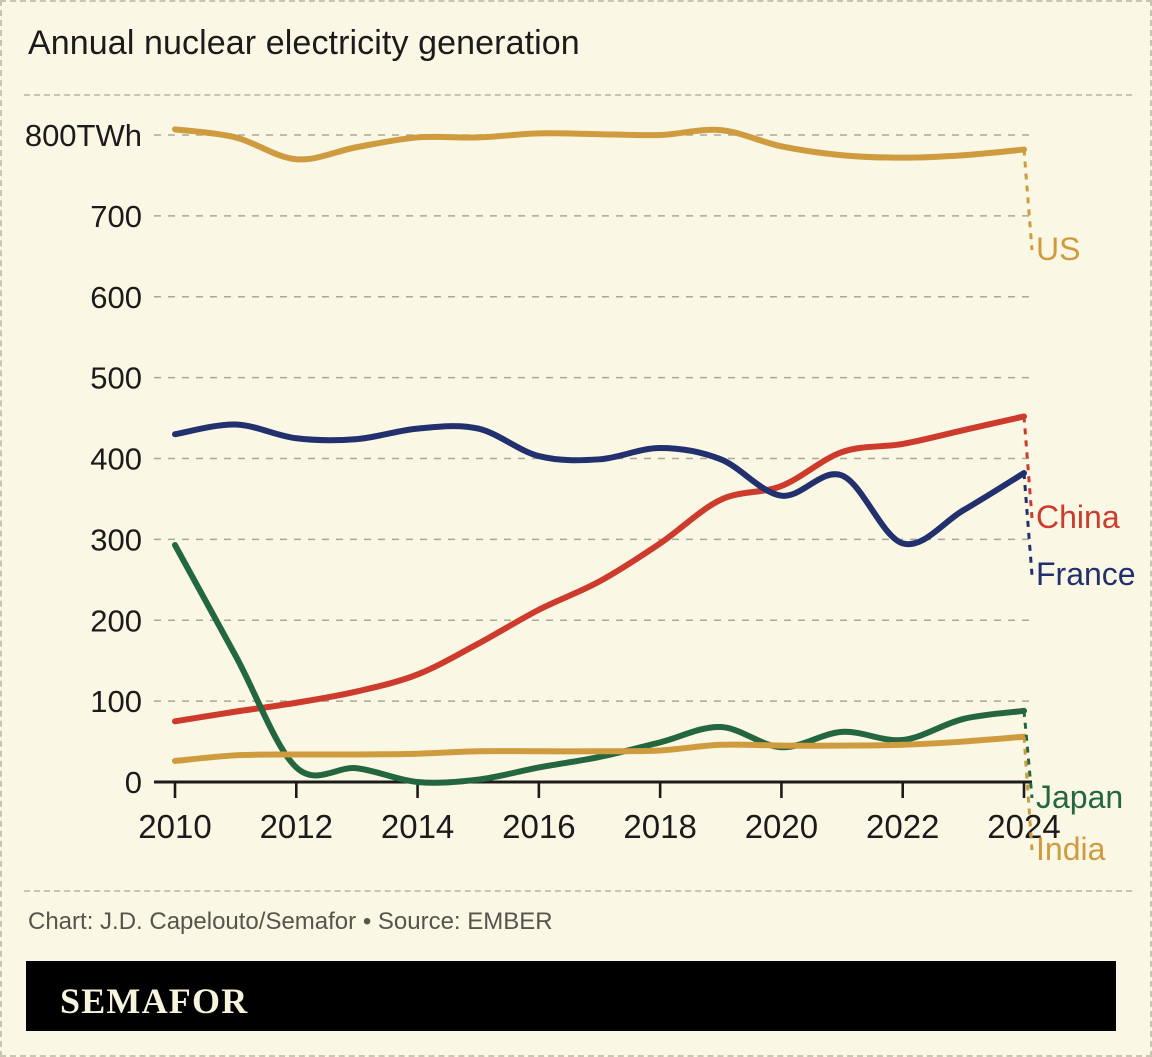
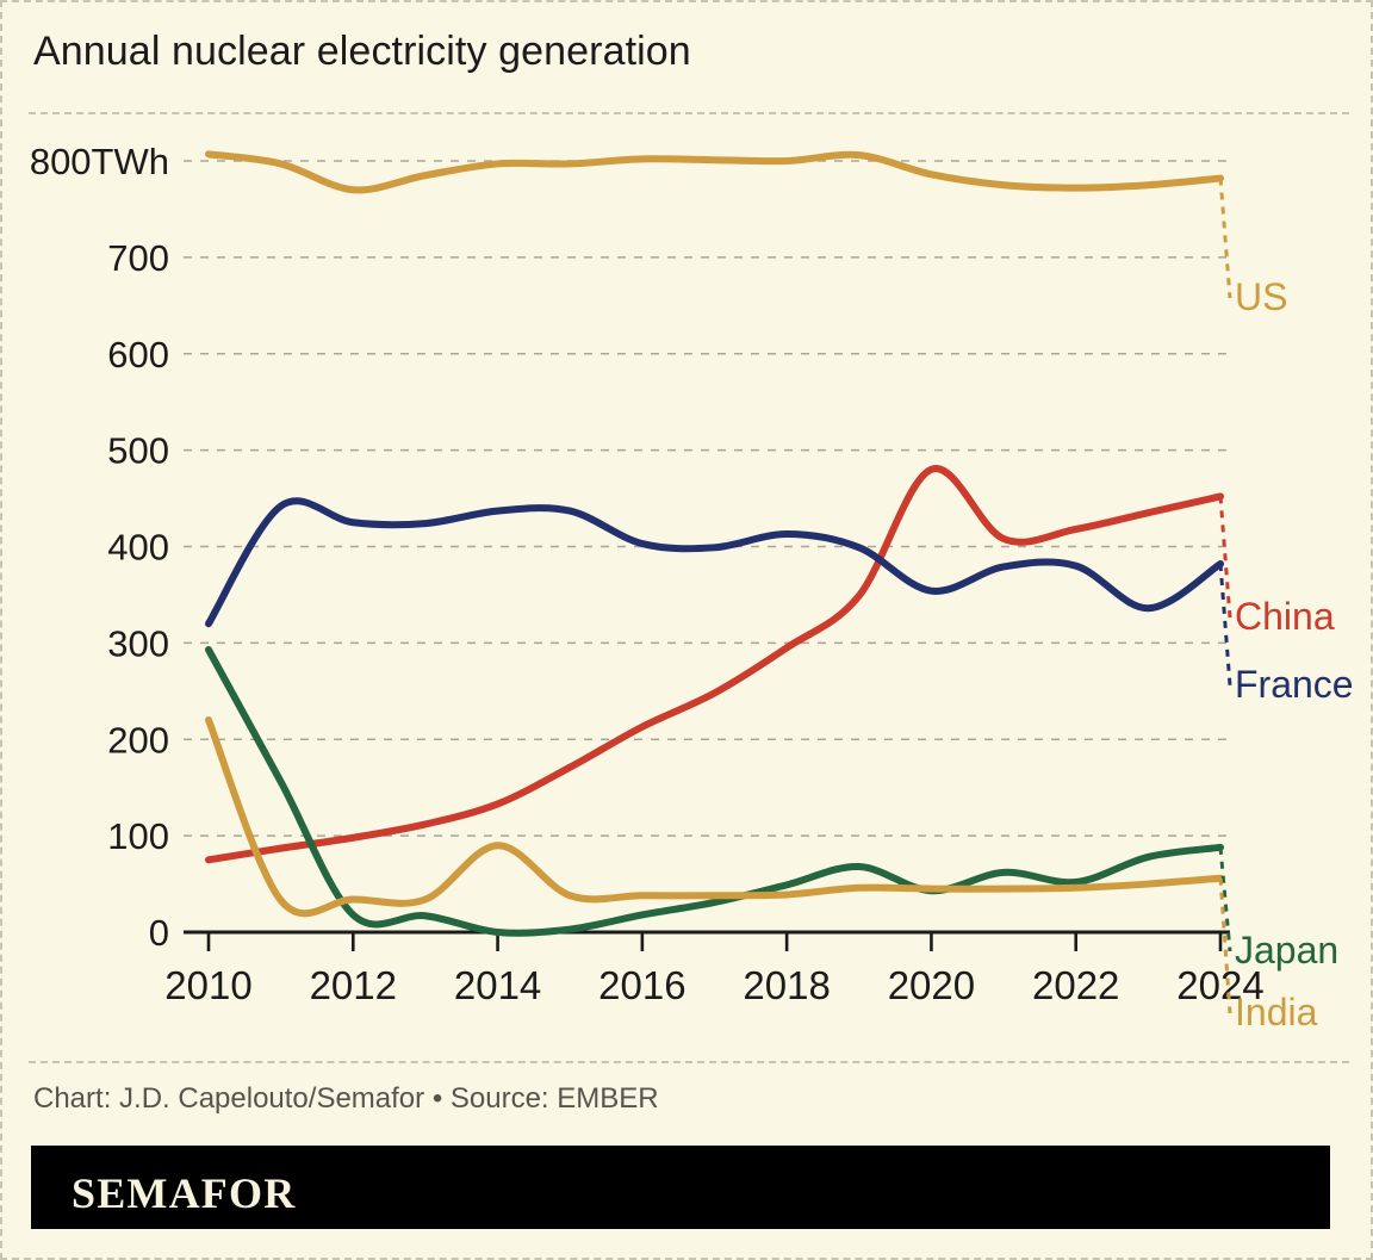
France/2010: 430 -> 320
India/2010: 30 -> 220
India/2014: 40 -> 90
China/2020: 370 -> 480
France/2022: 300 -> 380
